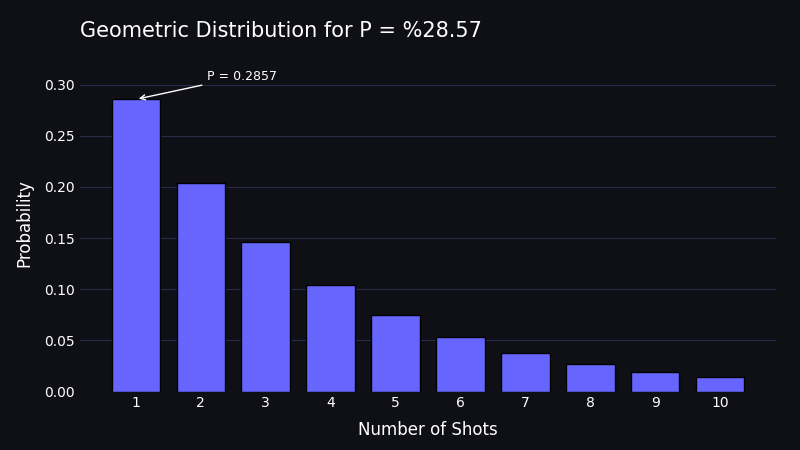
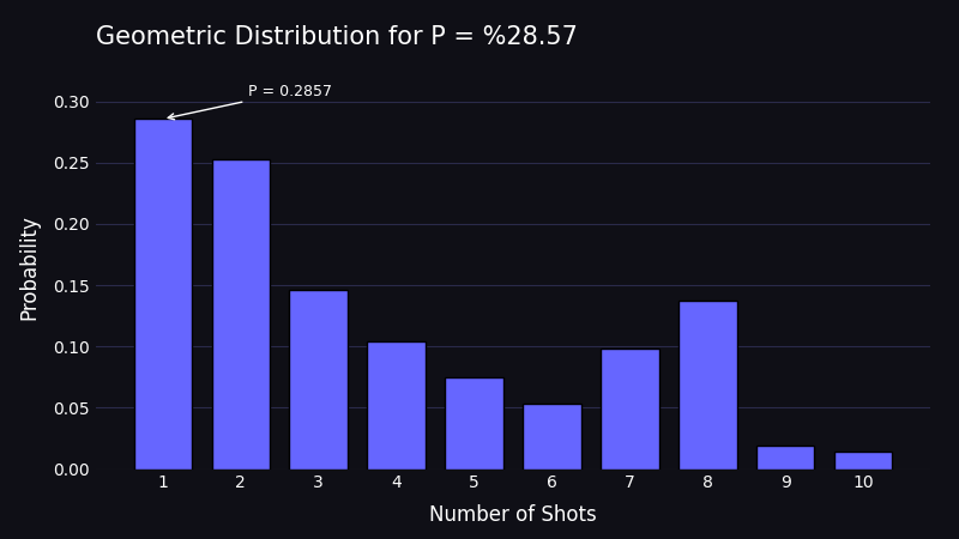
2: 0.204 -> 0.253
7: 0.038 -> 0.098
8: 0.027 -> 0.137
